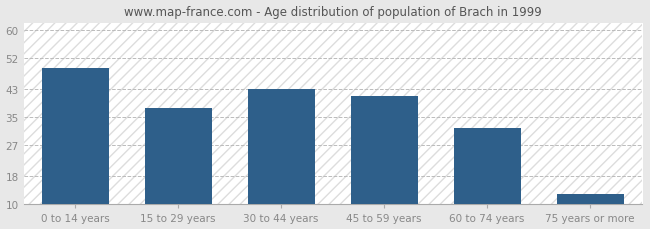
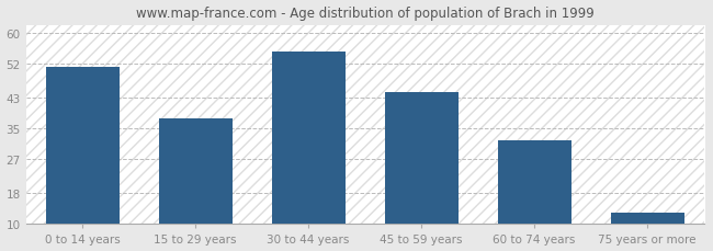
0 to 14 years: 49.0 -> 51.0
30 to 44 years: 43.0 -> 55.0
45 to 59 years: 41.0 -> 44.5
